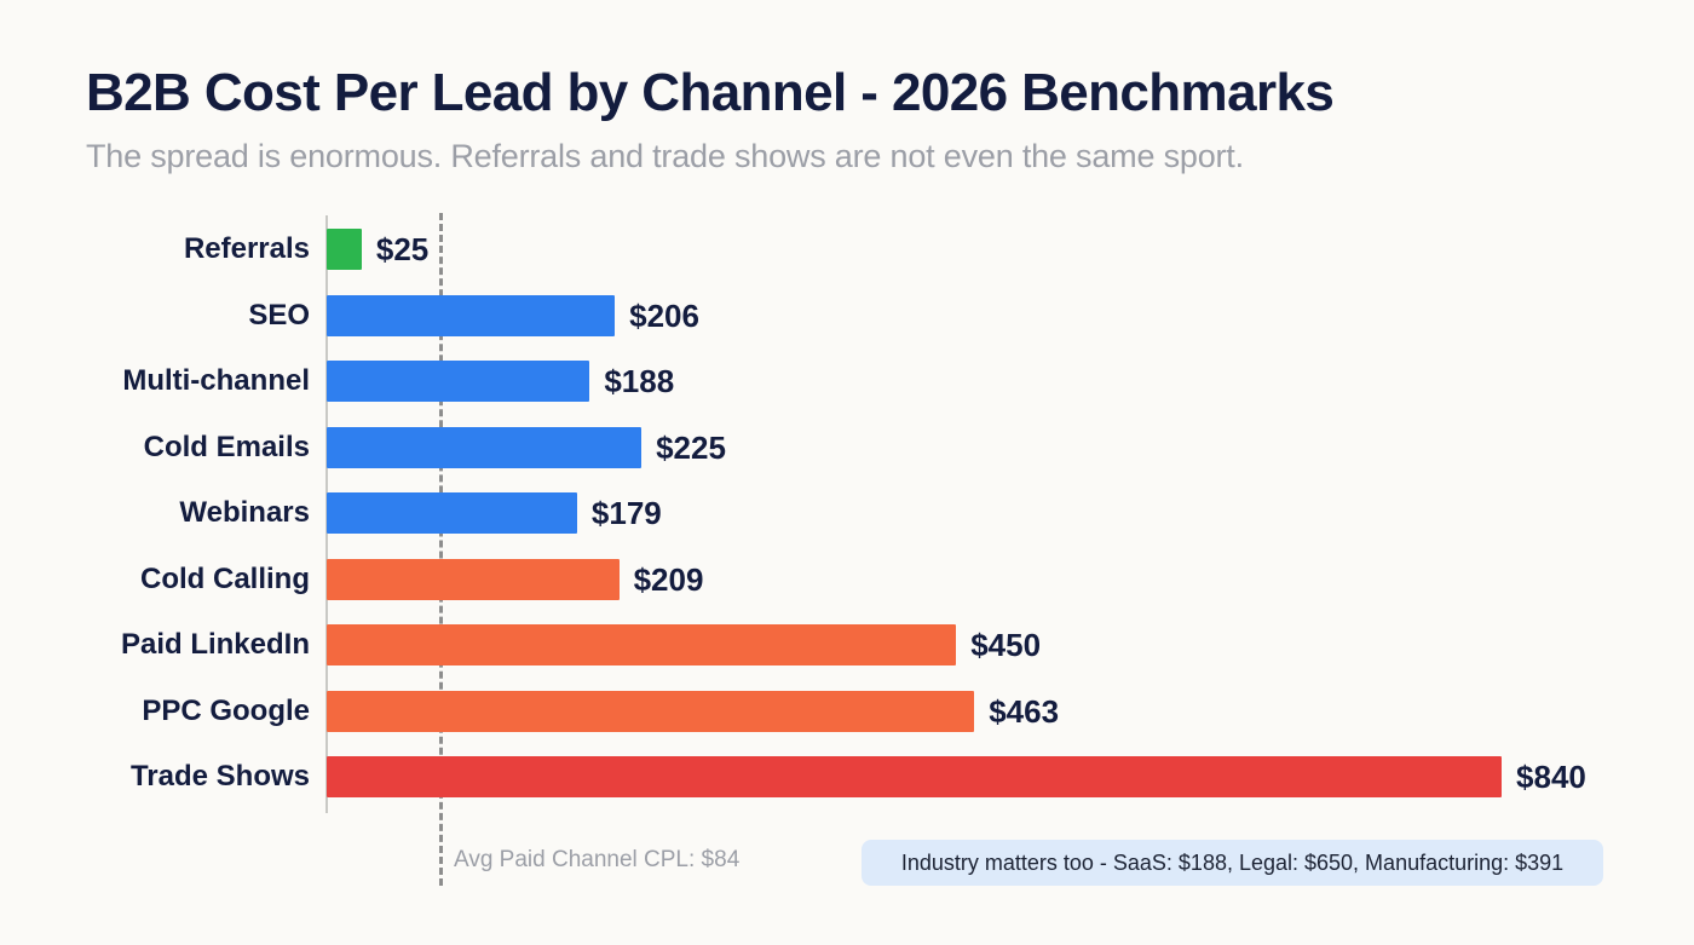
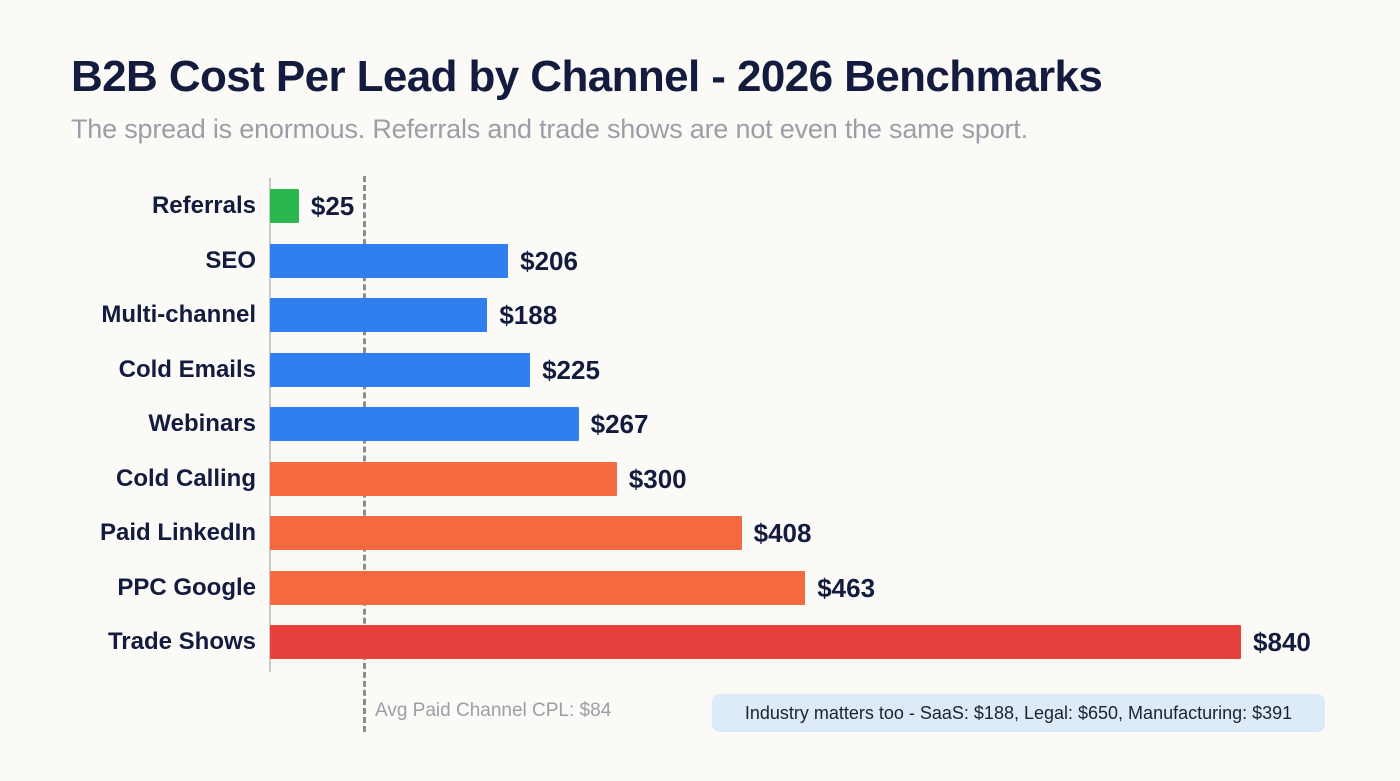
Webinars: $179 -> $267
Cold Calling: $209 -> $300
Paid LinkedIn: $450 -> $408
